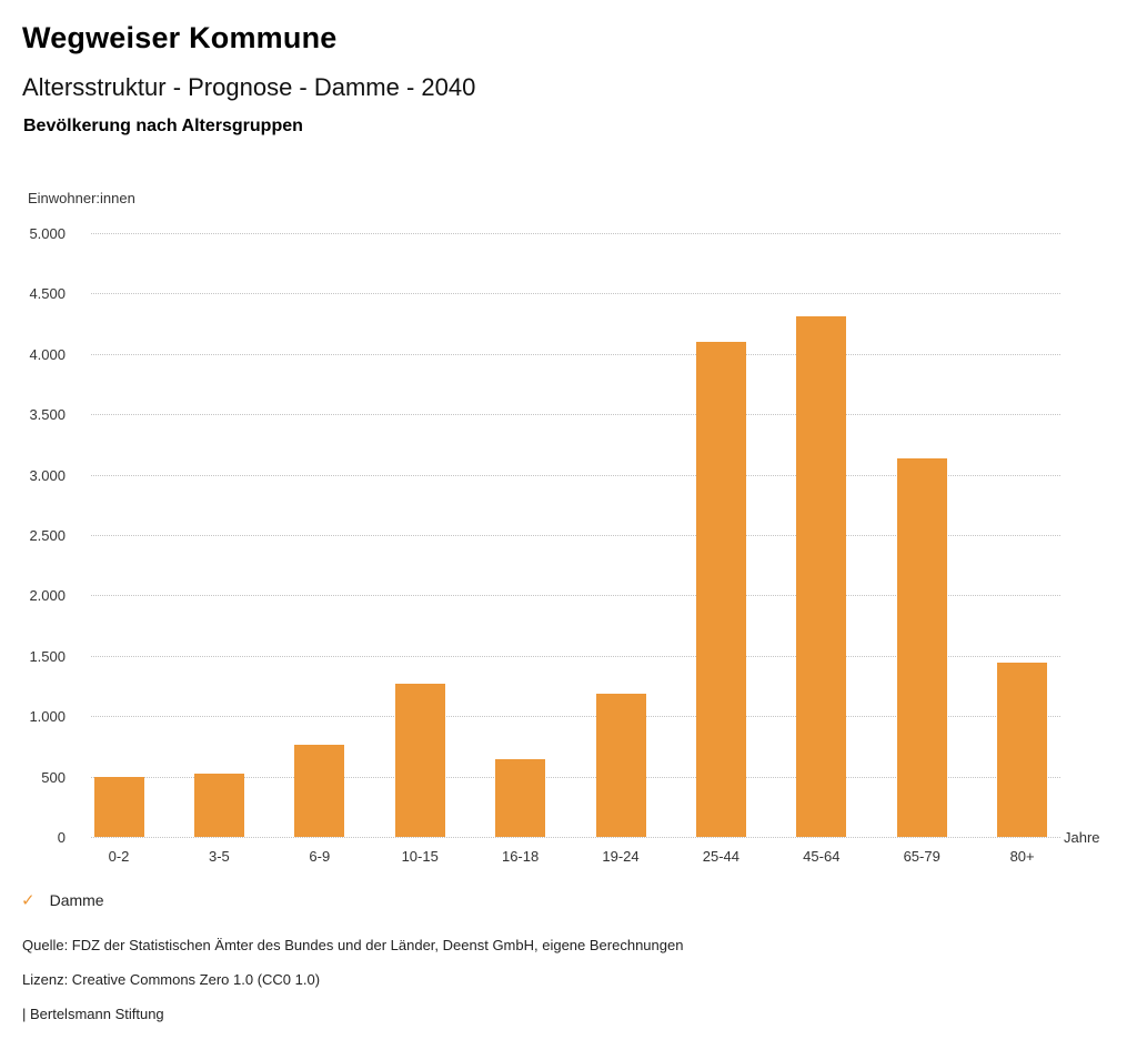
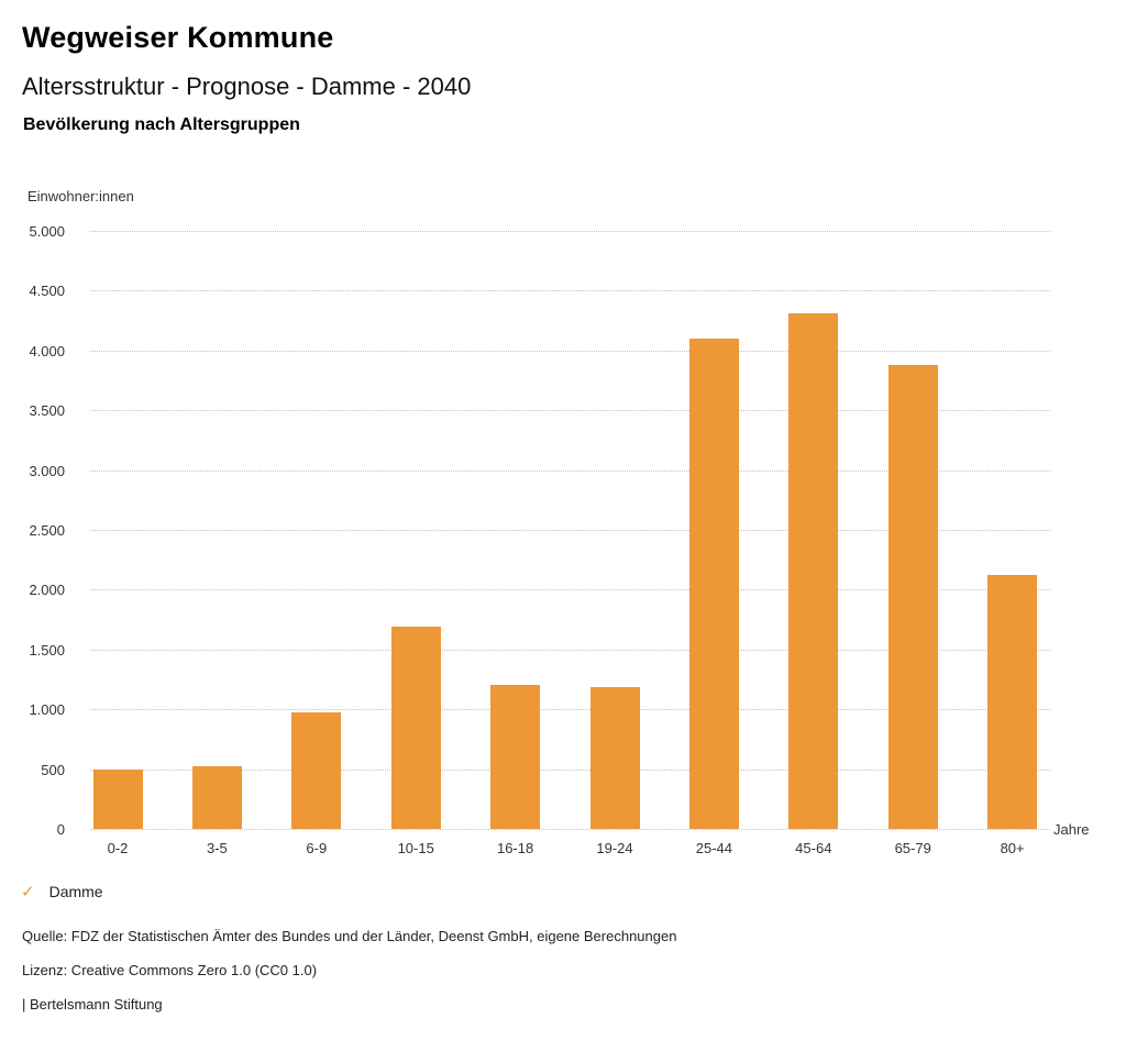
6-9: 760 -> 970
10-15: 1260 -> 1690
16-18: 640 -> 1200
65-79: 3130 -> 3880
80+: 1440 -> 2120
